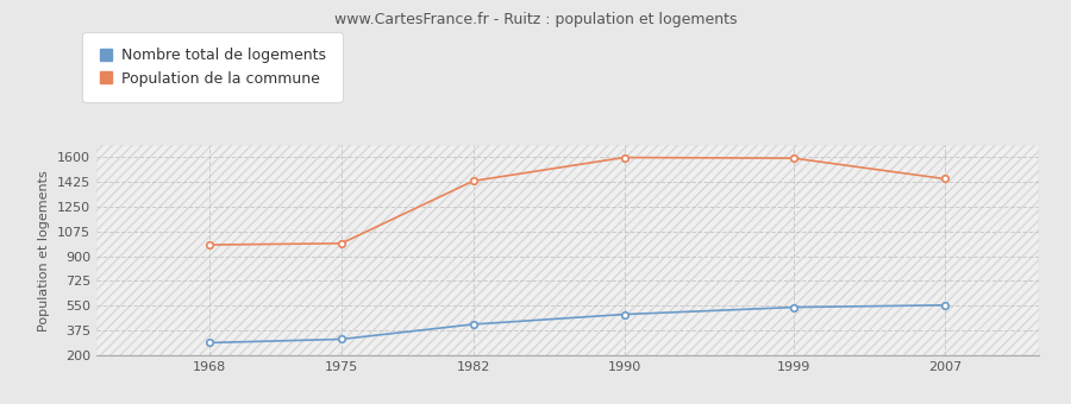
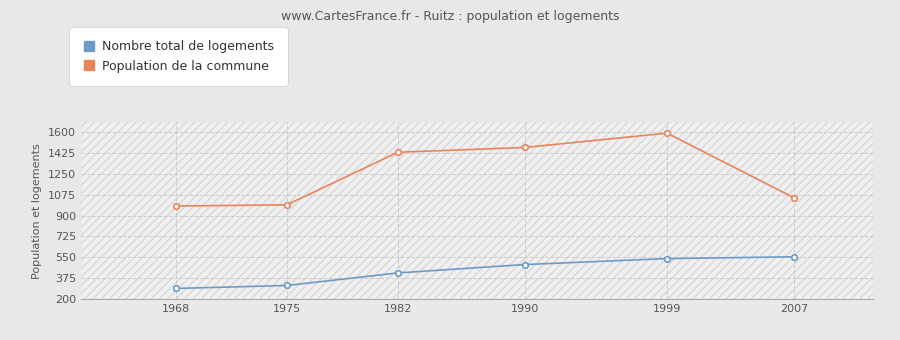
Population de la commune/1990: 1600 -> 1470
Population de la commune/2007: 1440 -> 1050
